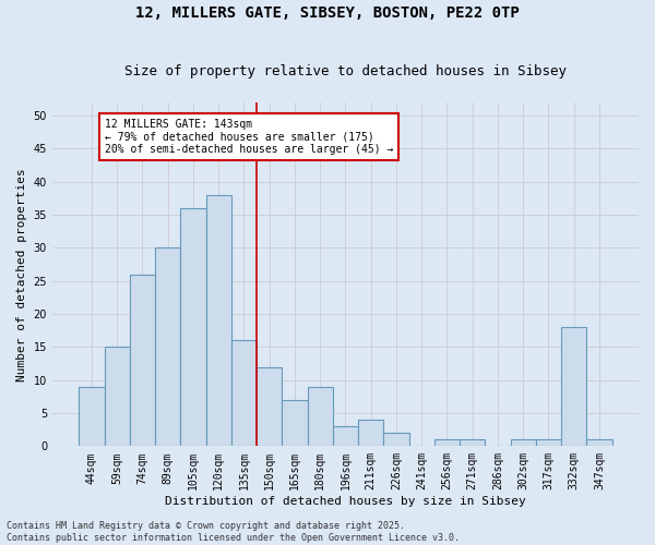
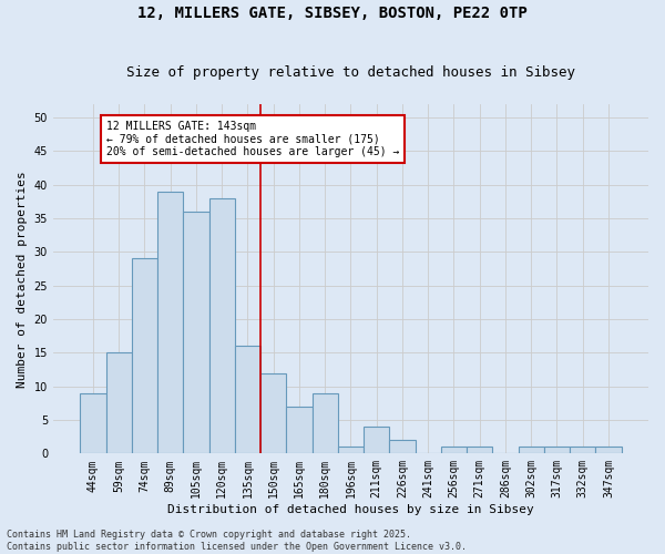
74sqm: 26 -> 29
89sqm: 30 -> 39
196sqm: 3 -> 1
332sqm: 18 -> 1
